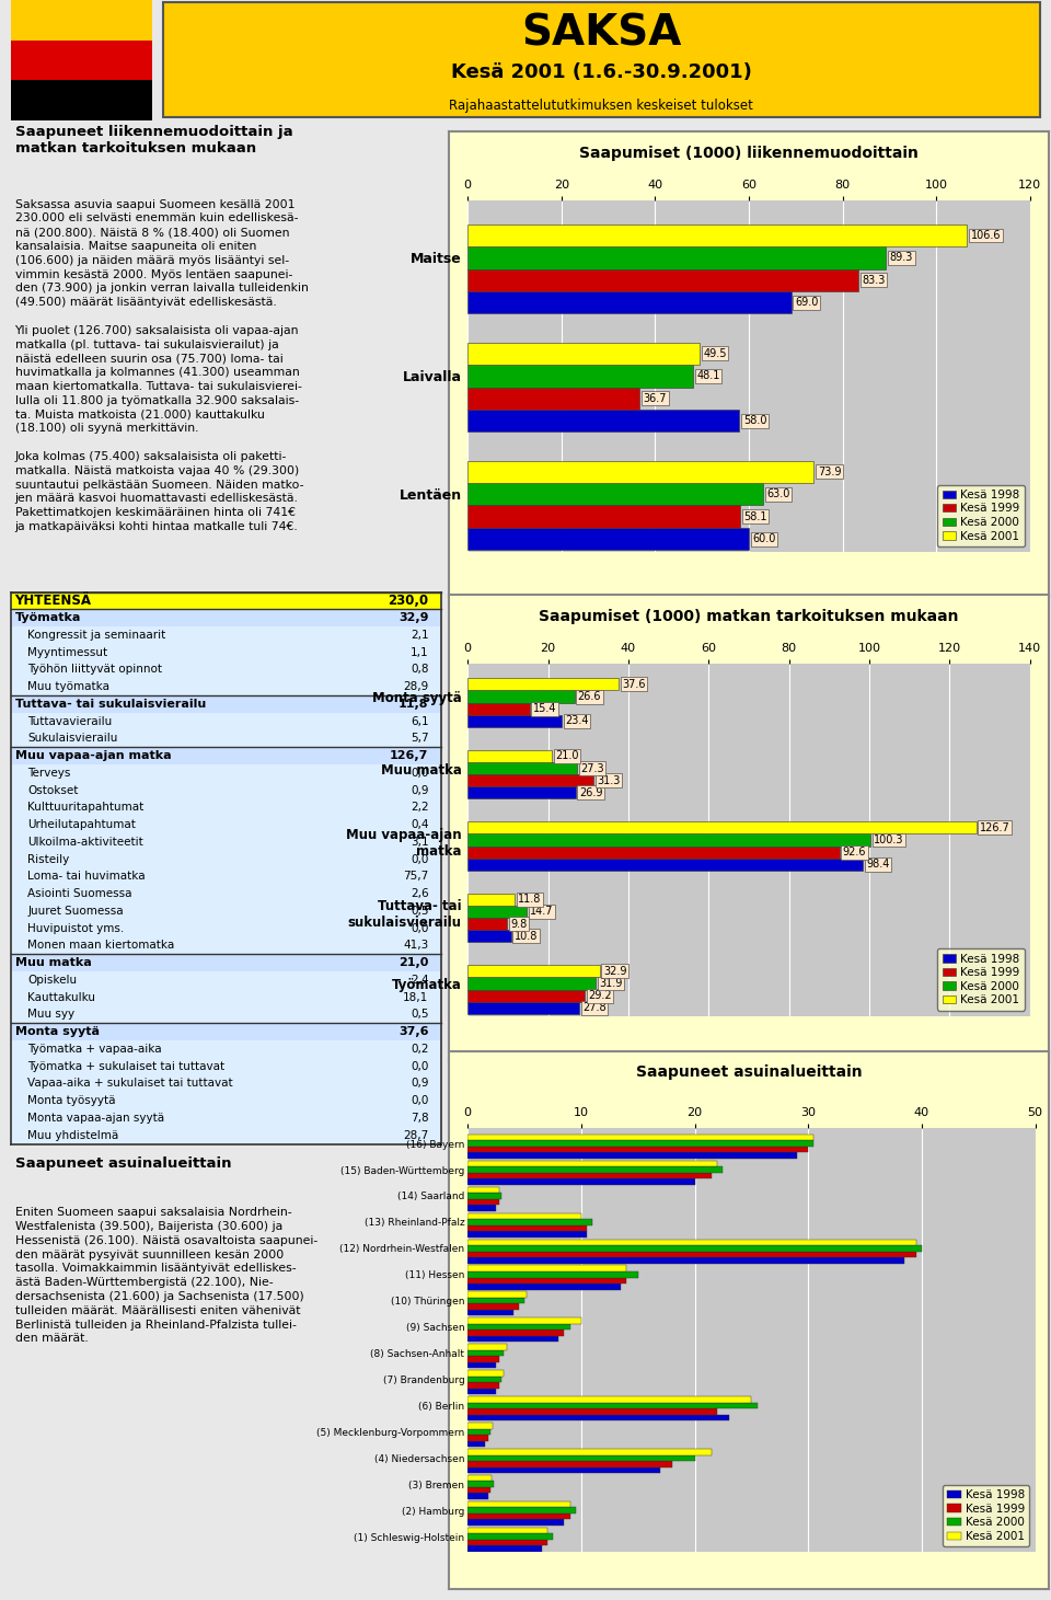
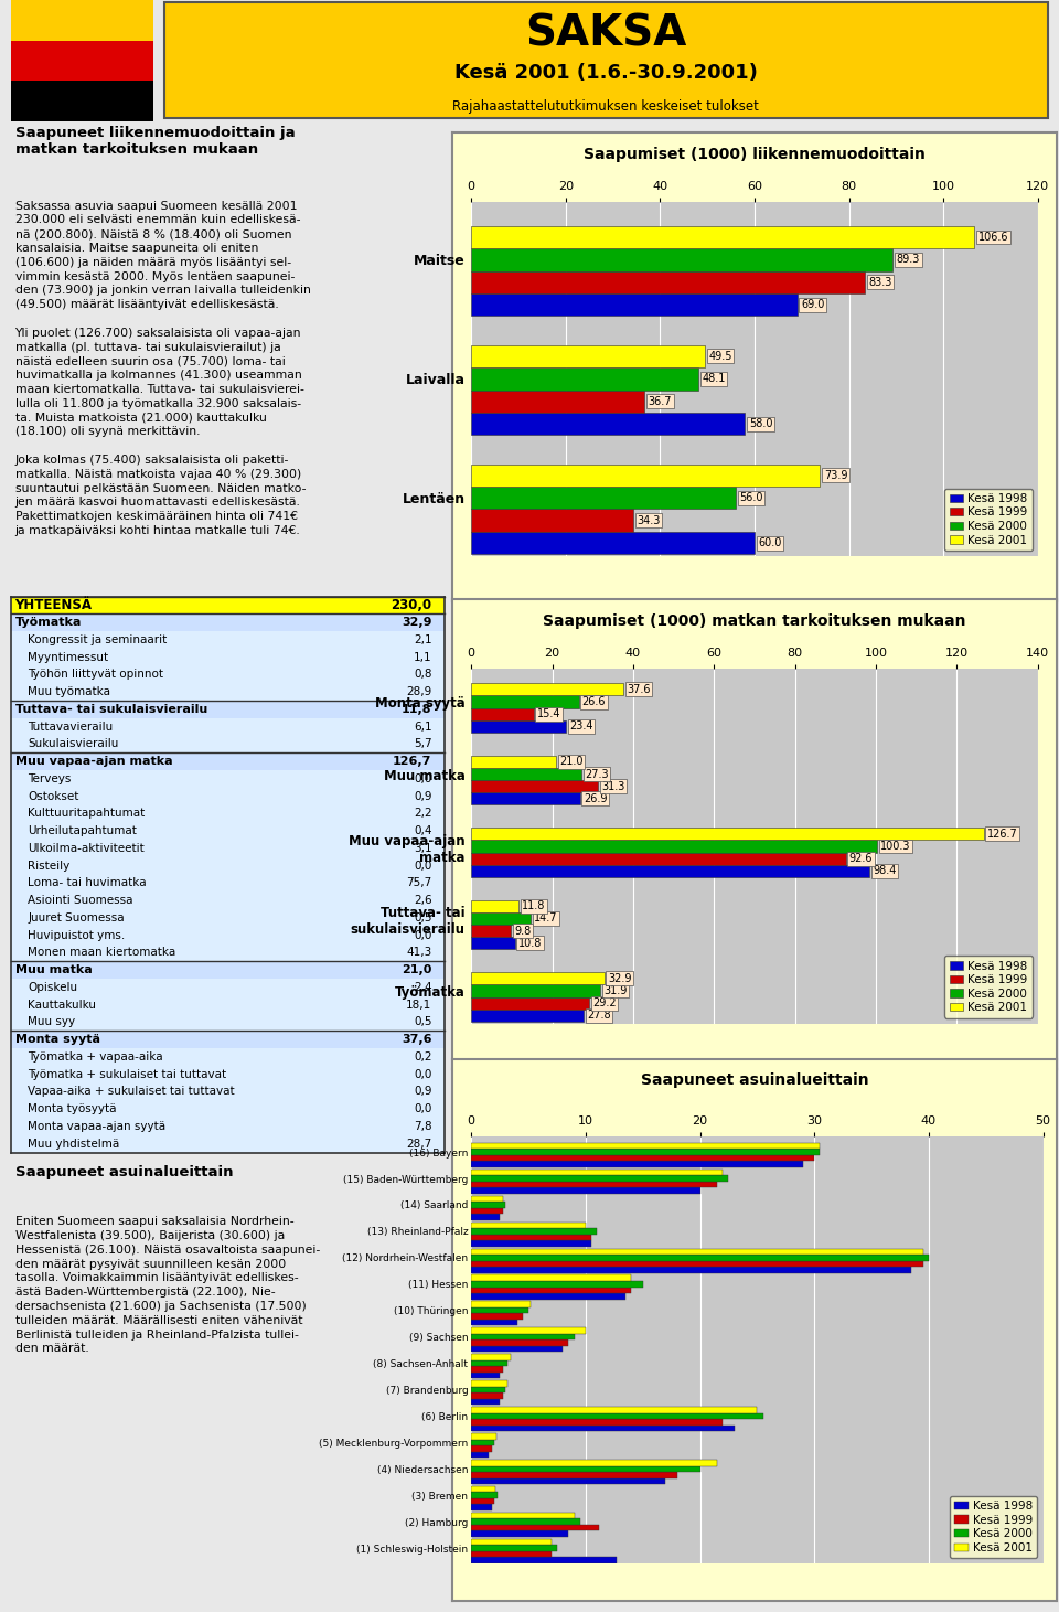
Kesä 2000/Lentäen: 63.0 -> 56.0
Kesä 1999/Lentäen: 58.1 -> 34.3
Kesä 1999/(2) Hamburg: 9.0 -> 11.2
Kesä 1998/(1) Schleswig-Holstein: 6.5 -> 12.7
